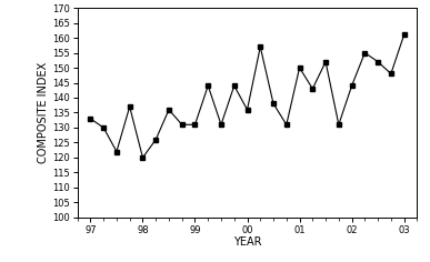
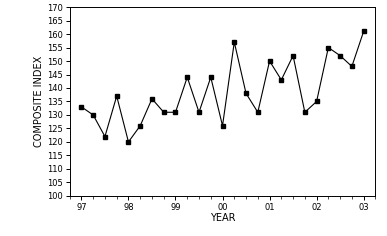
00: 136 -> 126
02: 144 -> 135
